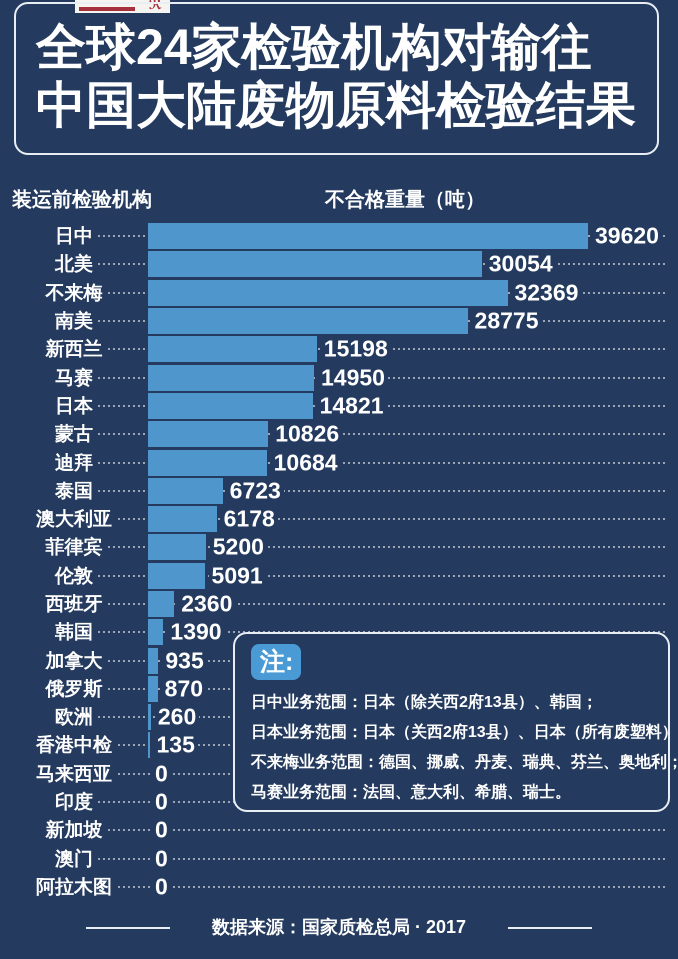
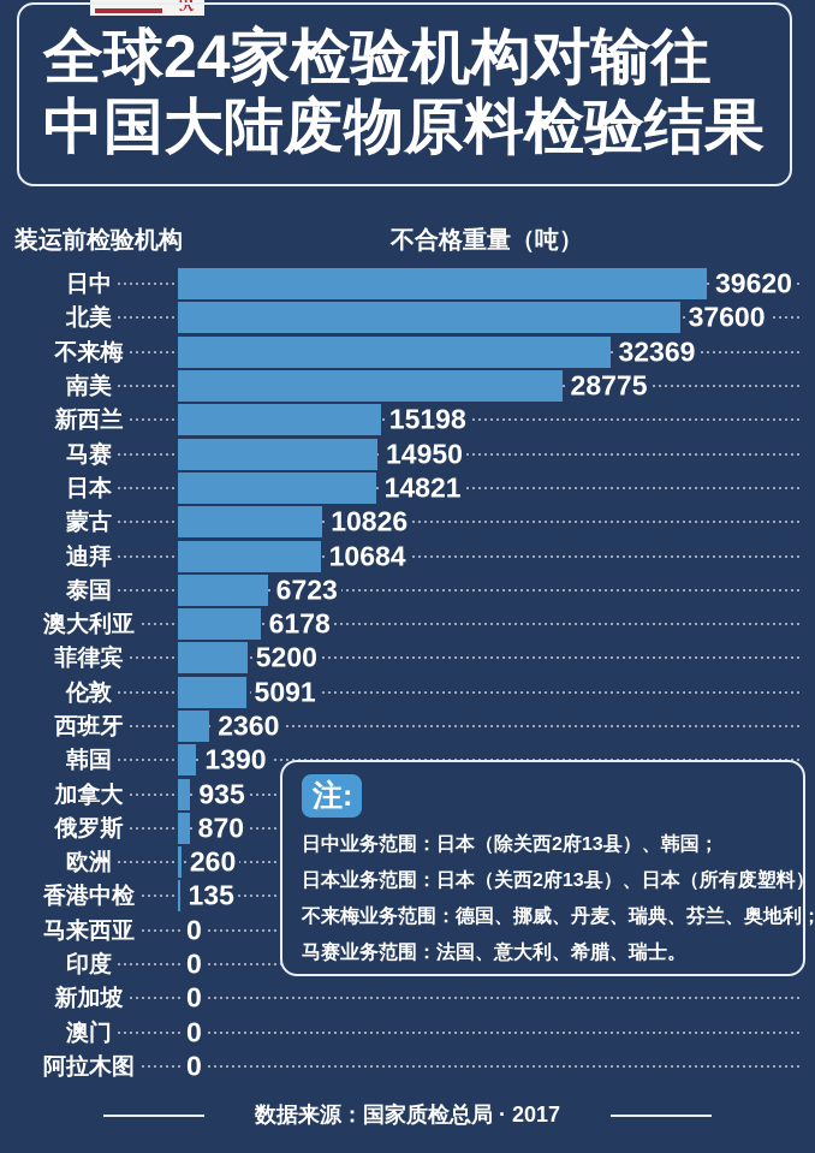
北美: 30054 -> 37600
